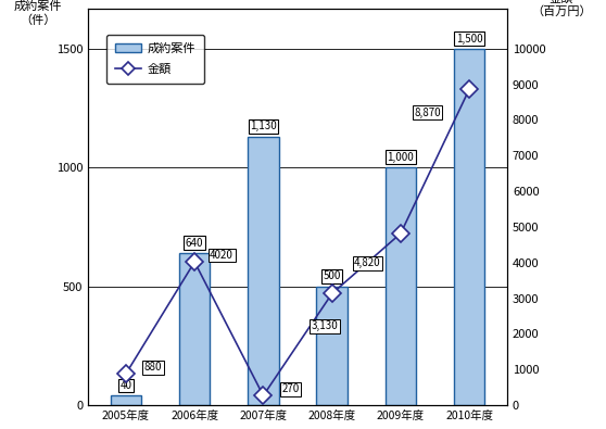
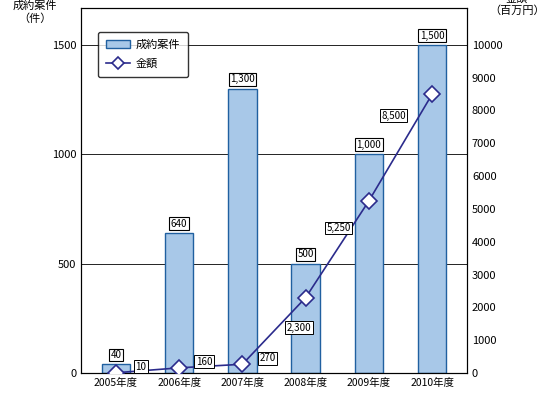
金額/2005年度: 880 -> 10
金額/2006年度: 4020 -> 160
成約案件/2007年度: 1,130 -> 1,300
金額/2008年度: 3,130 -> 2,300
金額/2009年度: 4,820 -> 5,250
金額/2010年度: 8,870 -> 8,500
